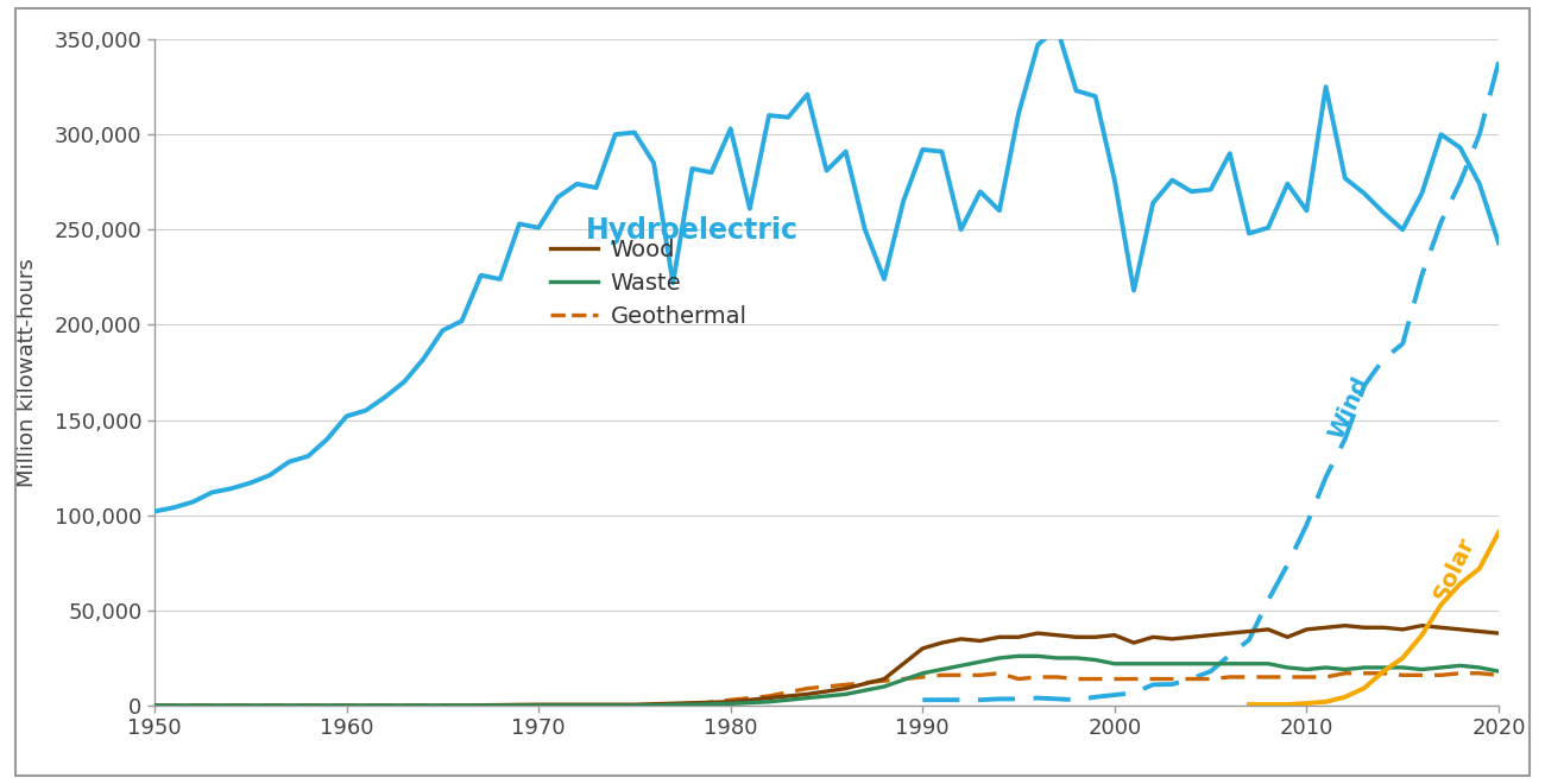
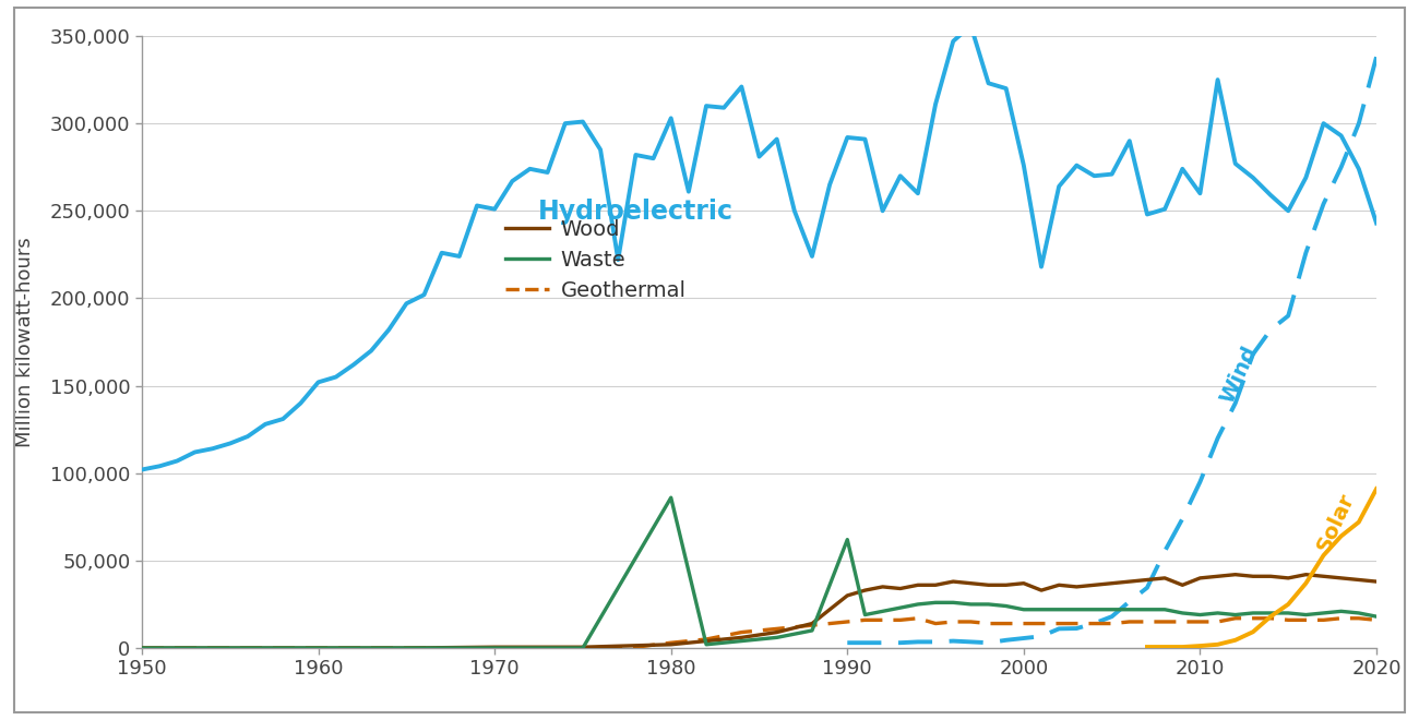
Waste/1980: 1,000 -> 86,000
Waste/1990: 17,000 -> 62,000
